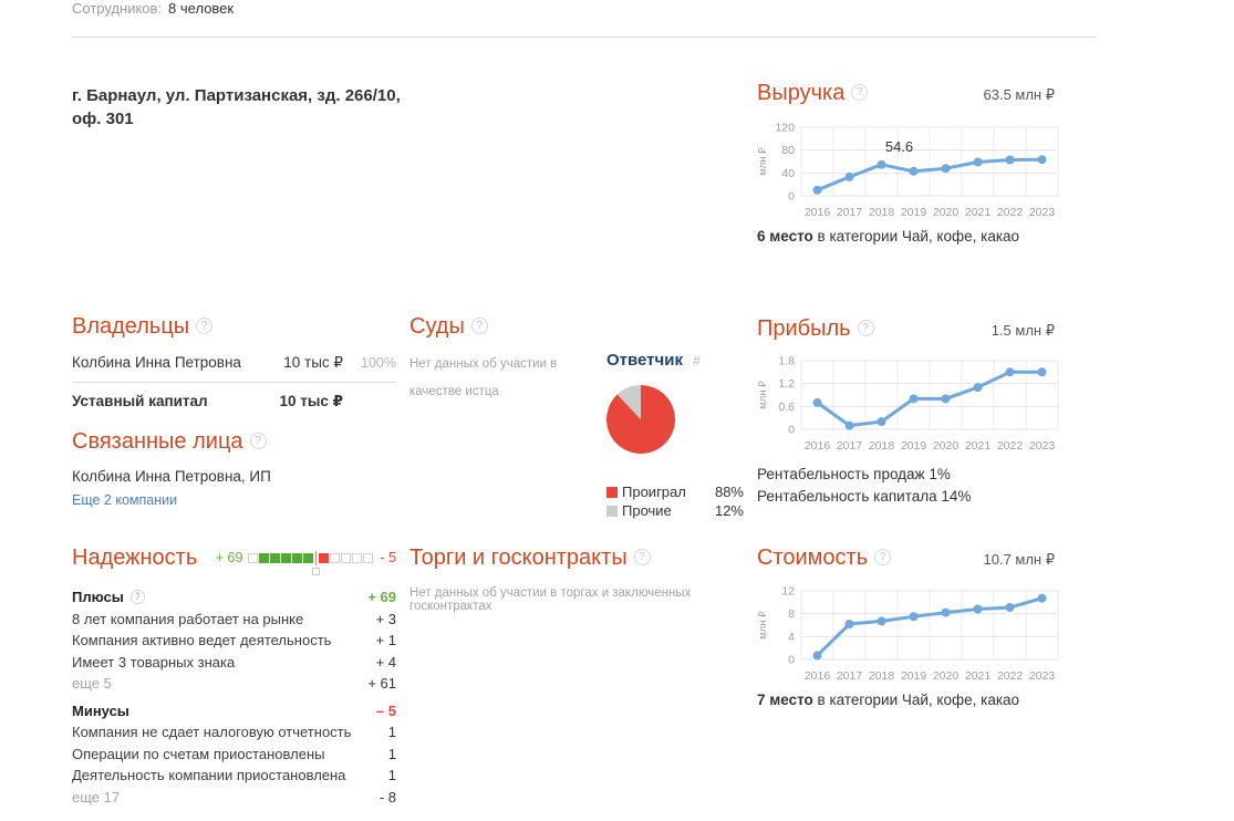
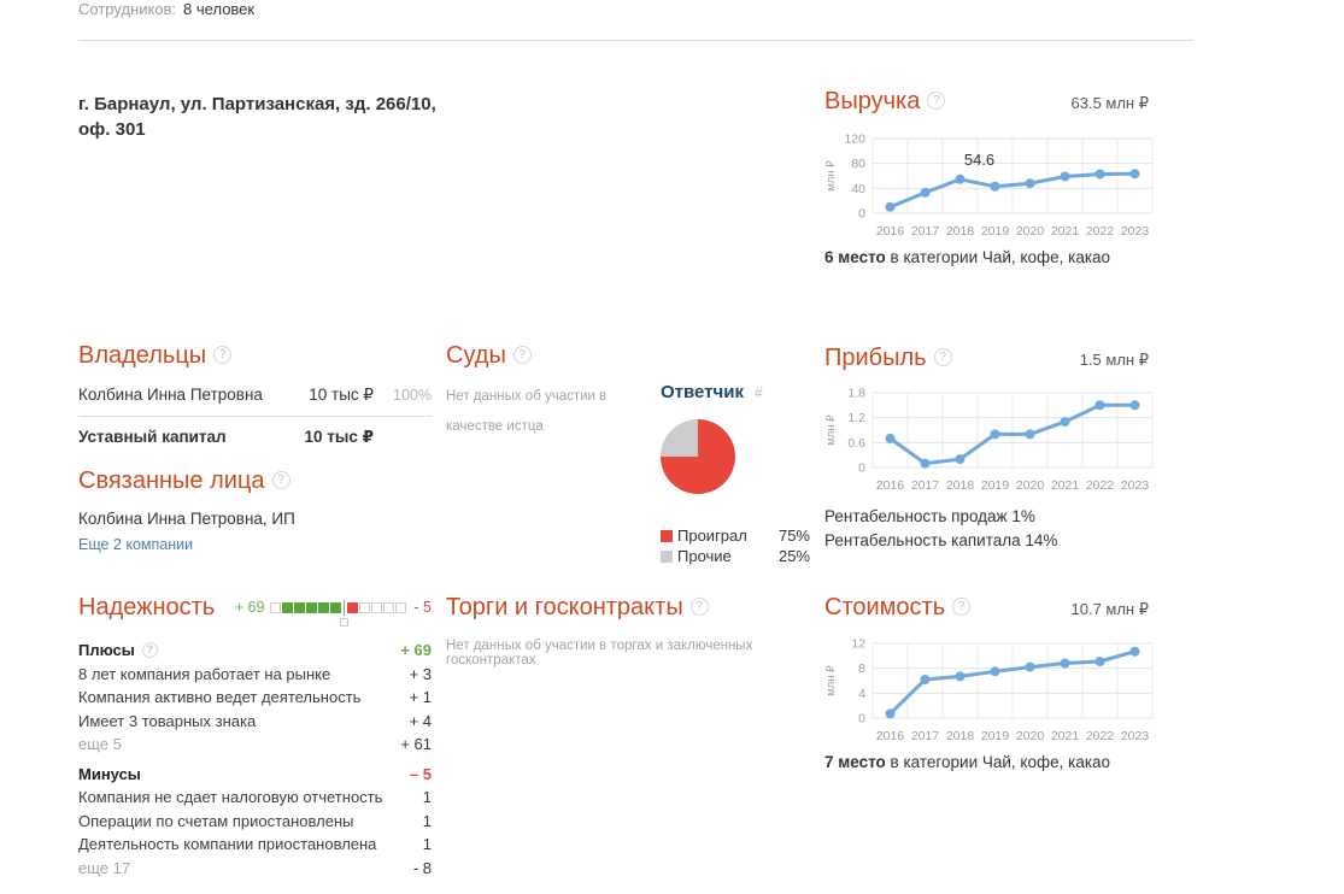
Ответчик/Проиграл: 88% -> 75%
Ответчик/Прочие: 12% -> 25%
